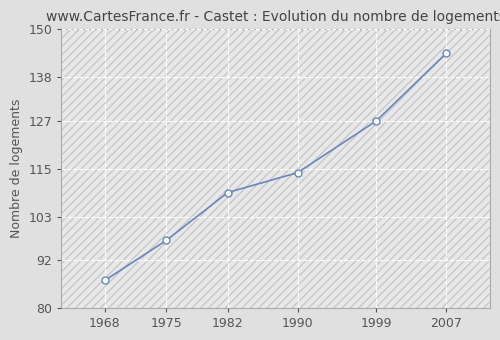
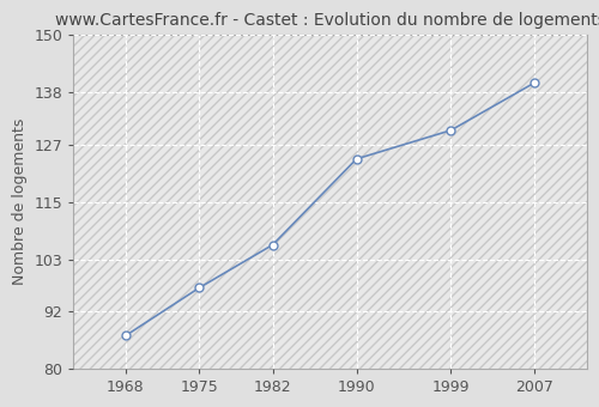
1982: 109 -> 106
1990: 114 -> 124
1999: 127 -> 130
2007: 144 -> 140
